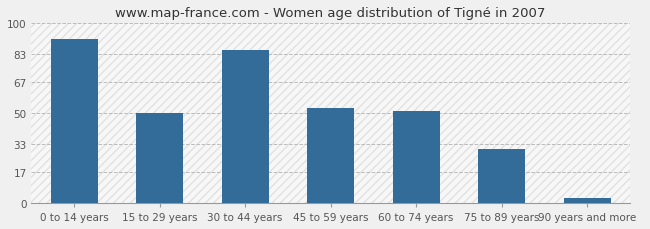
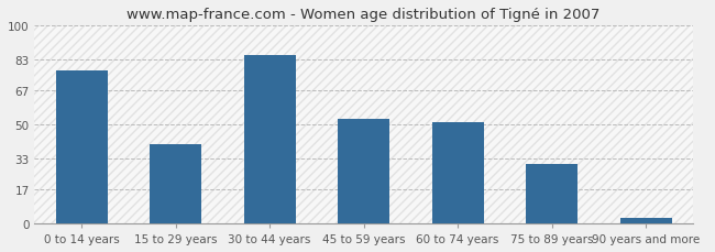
0 to 14 years: 91 -> 77
15 to 29 years: 50 -> 40
